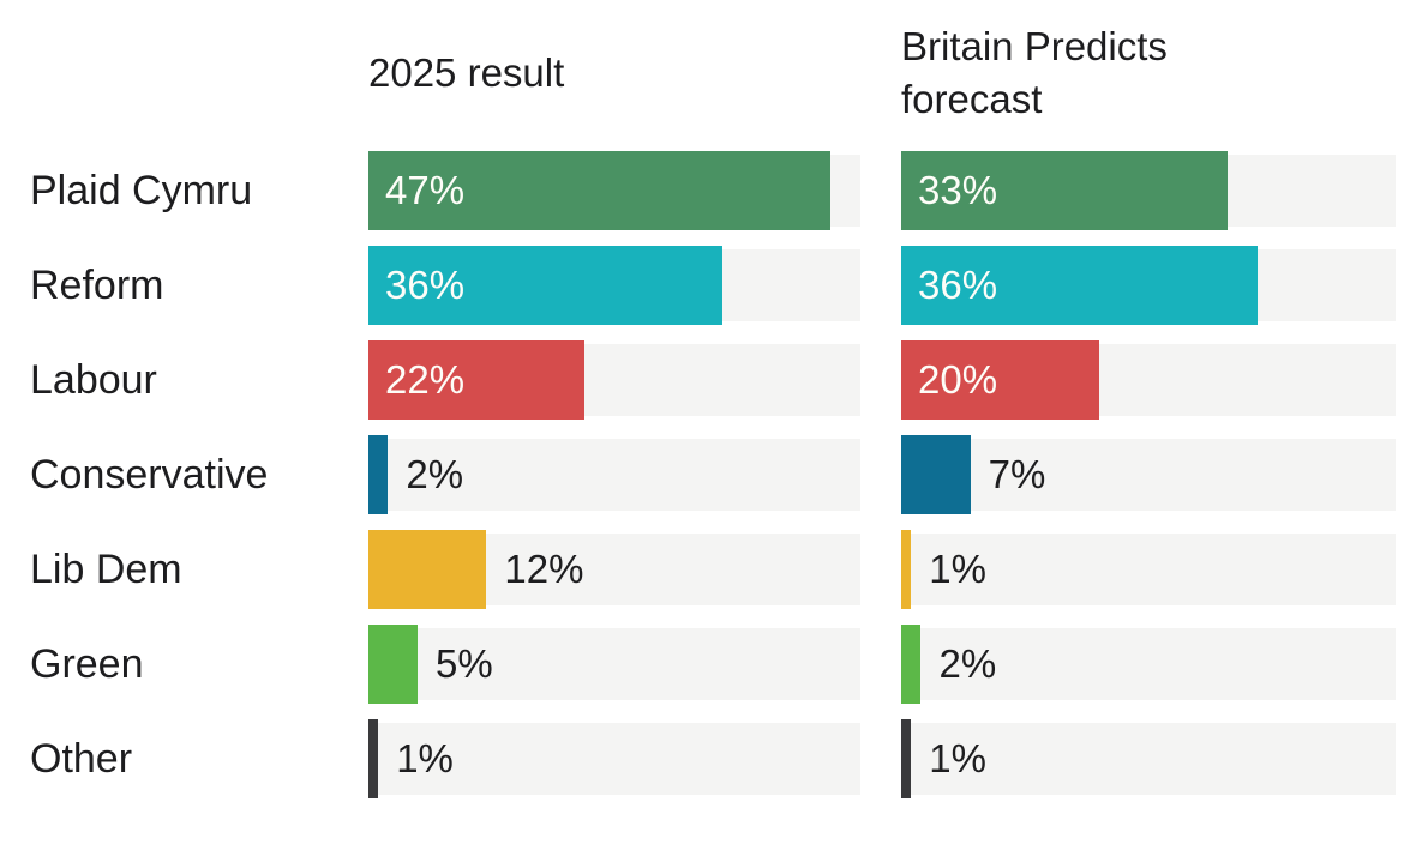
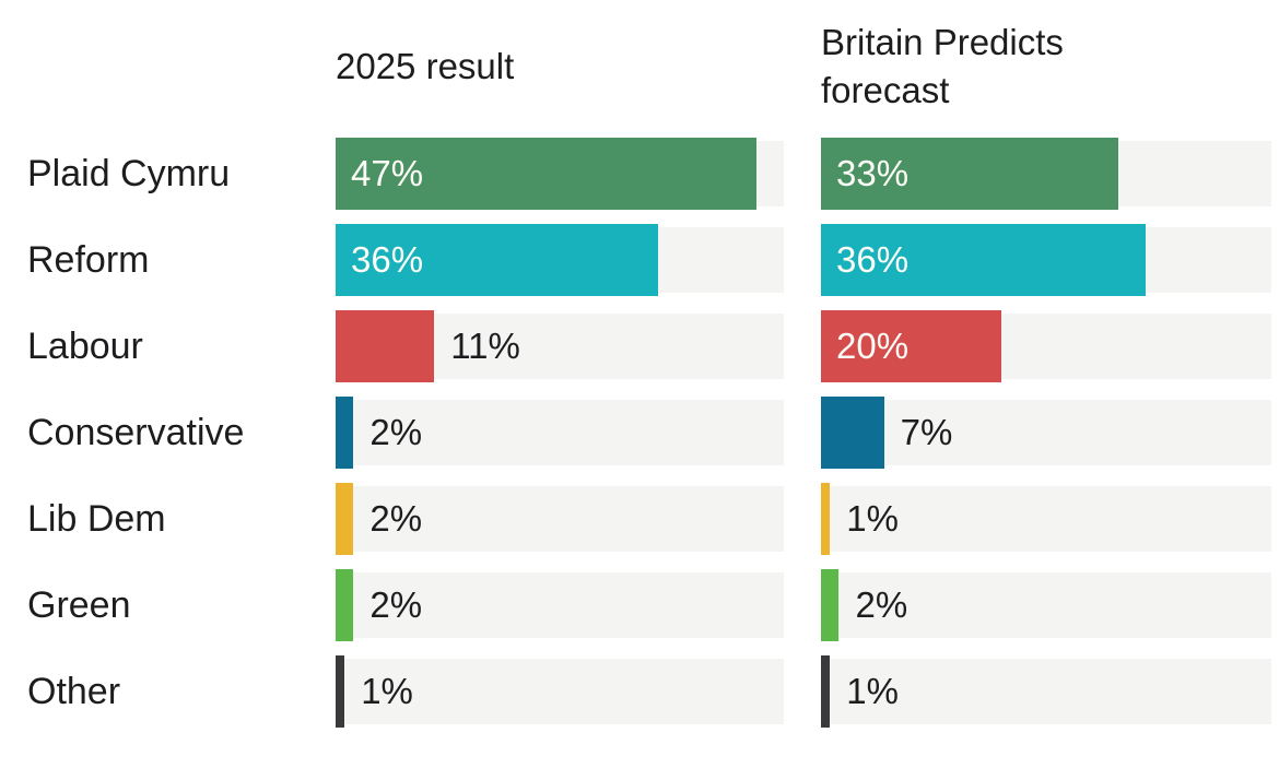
2025 result/Labour: 22% -> 11%
2025 result/Lib Dem: 12% -> 2%
2025 result/Green: 5% -> 2%
